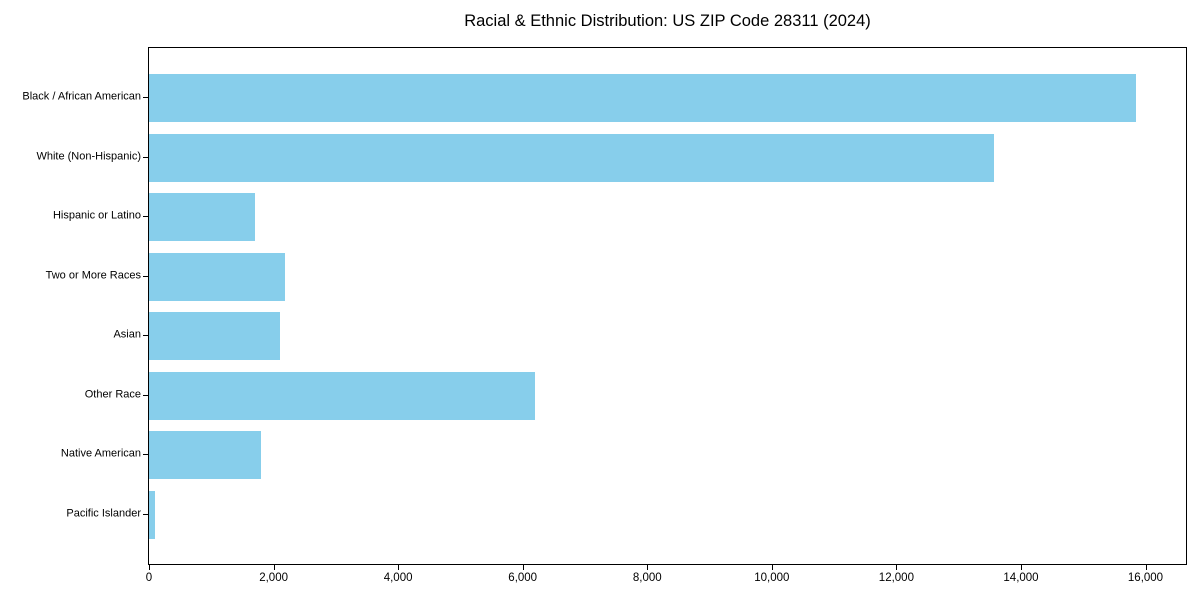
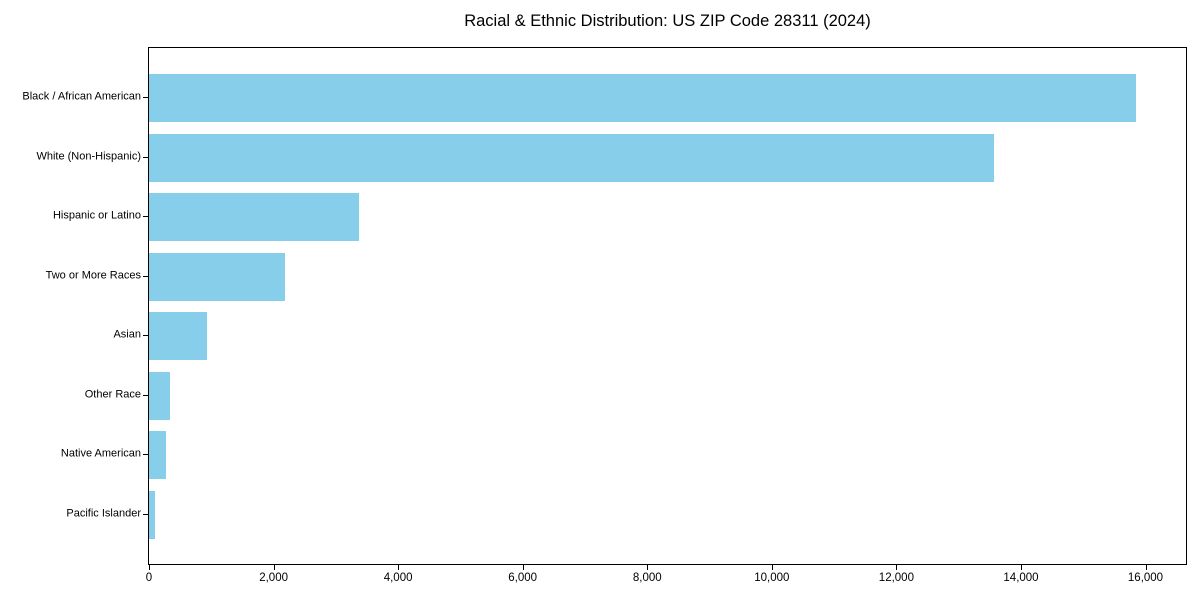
Hispanic or Latino: 1700 -> 3400
Asian: 2100 -> 900
Other Race: 6200 -> 300
Native American: 1800 -> 300
